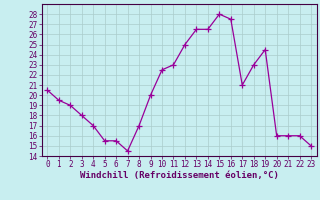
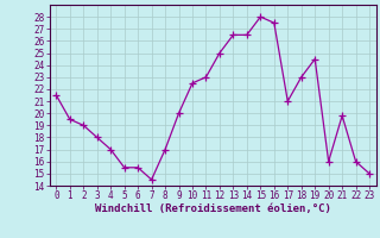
0: 20.5 -> 21.5
21: 16.0 -> 19.8
